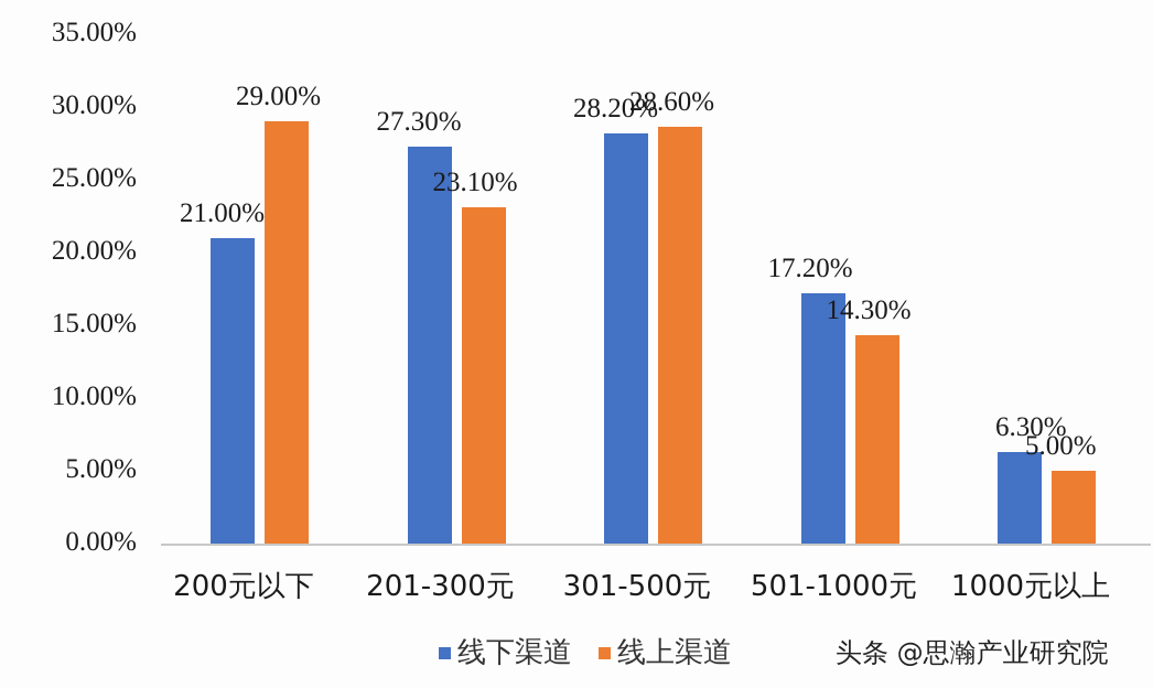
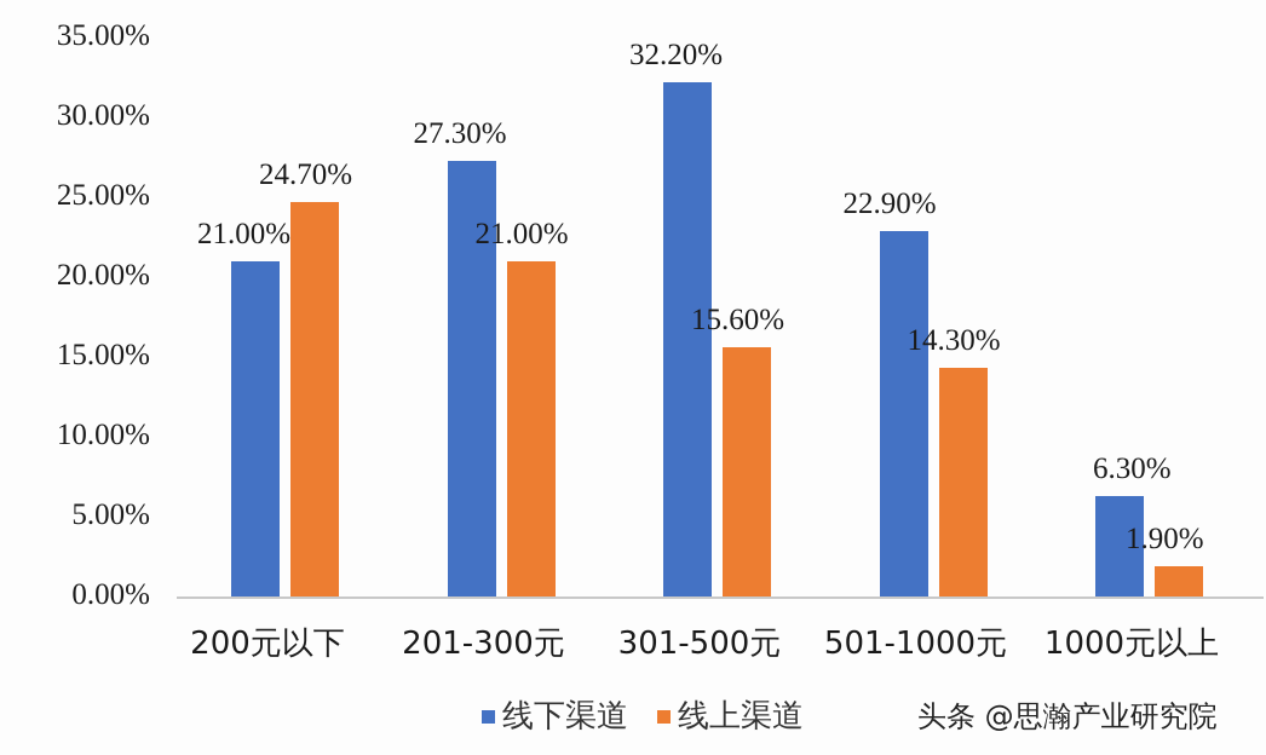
线上渠道/200元以下: 29.00% -> 24.70%
线上渠道/201-300元: 23.10% -> 21.00%
线下渠道/301-500元: 28.20% -> 32.20%
线上渠道/301-500元: 28.60% -> 15.60%
线下渠道/501-1000元: 17.20% -> 22.90%
线上渠道/1000元以上: 5.00% -> 1.90%
